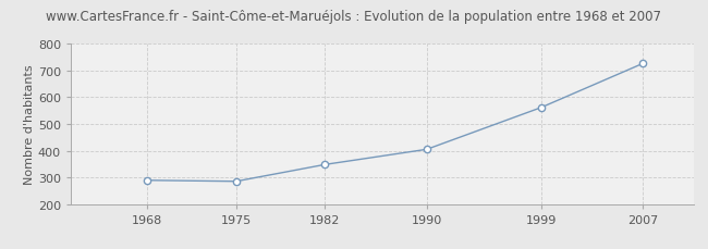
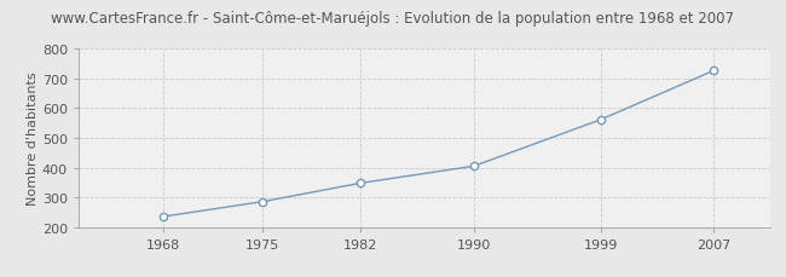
1968: 289 -> 235
